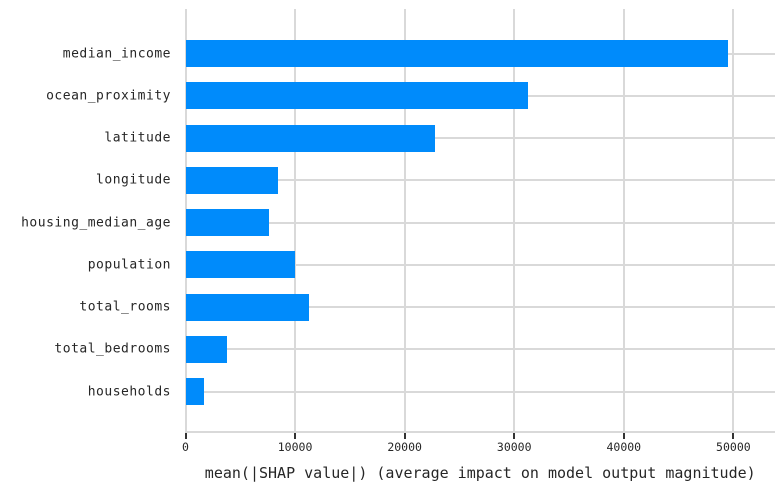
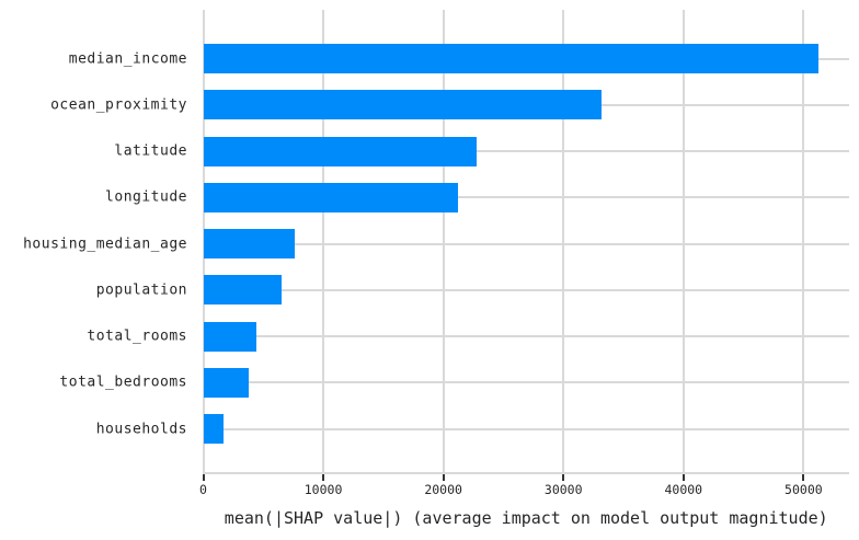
median_income: 49500 -> 51200
ocean_proximity: 31300 -> 33200
longitude: 8400 -> 21200
population: 10000 -> 6500
total_rooms: 11300 -> 4400
